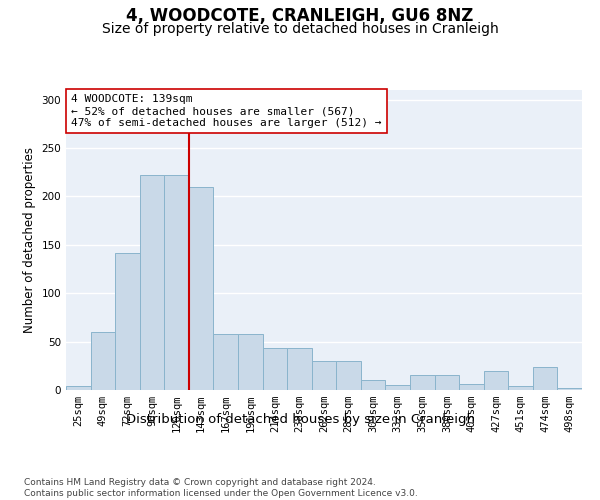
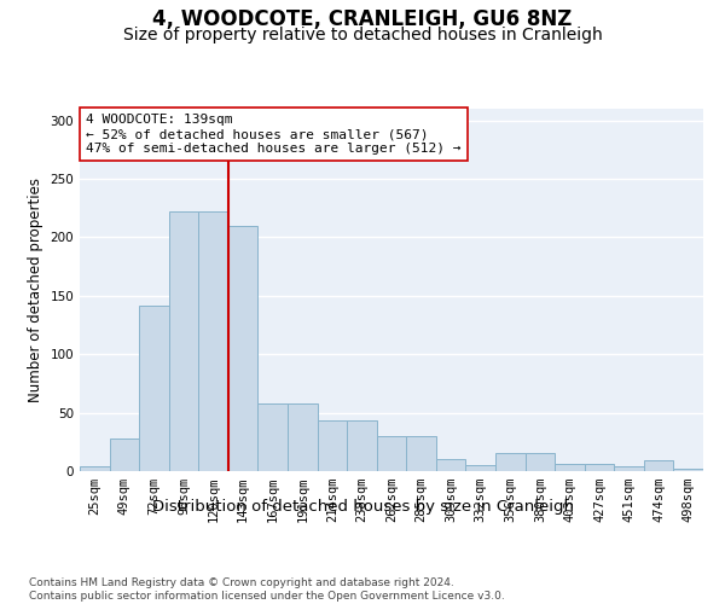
49sqm: 60 -> 28
427sqm: 20 -> 6
474sqm: 24 -> 9
